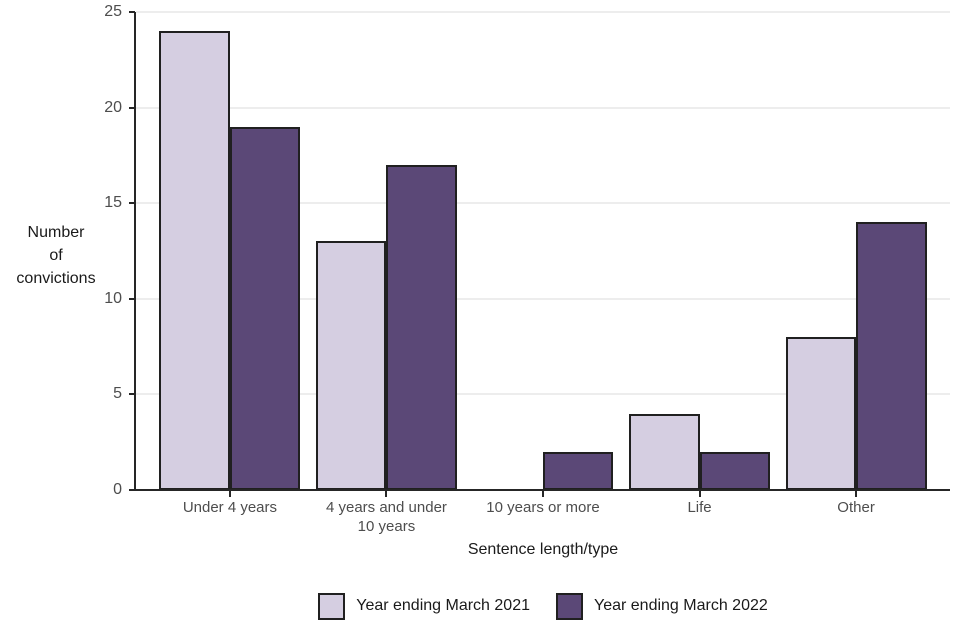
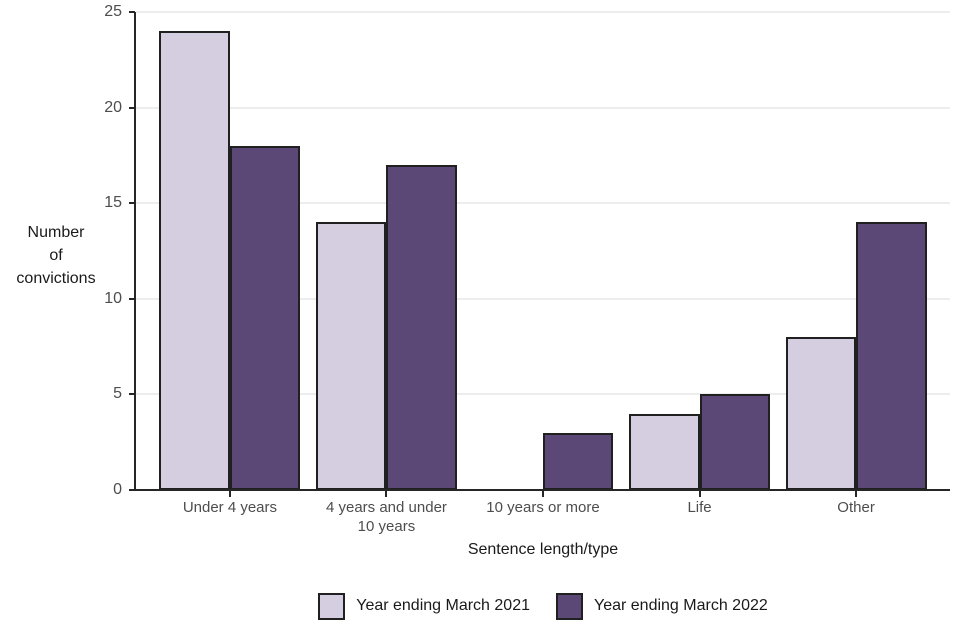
Year ending March 2022/Under 4 years: 19 -> 18
Year ending March 2021/4 years and under 10 years: 13 -> 14
Year ending March 2022/10 years or more: 2 -> 3
Year ending March 2022/Life: 2 -> 5
